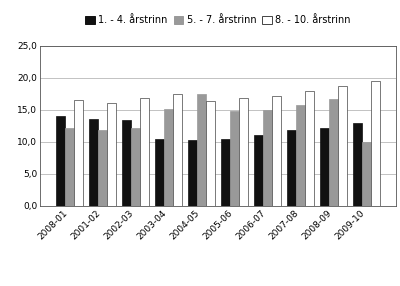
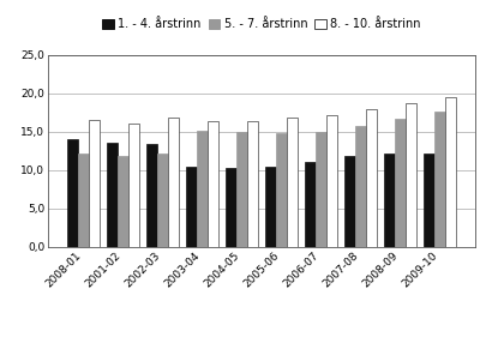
8. - 10. årstrinn/2003-04: 17,4 -> 16,4
5. - 7. årstrinn/2004-05: 17,4 -> 14,9
1. - 4. årstrinn/2009-10: 13,0 -> 12,2
5. - 7. årstrinn/2009-10: 10,0 -> 17,6
